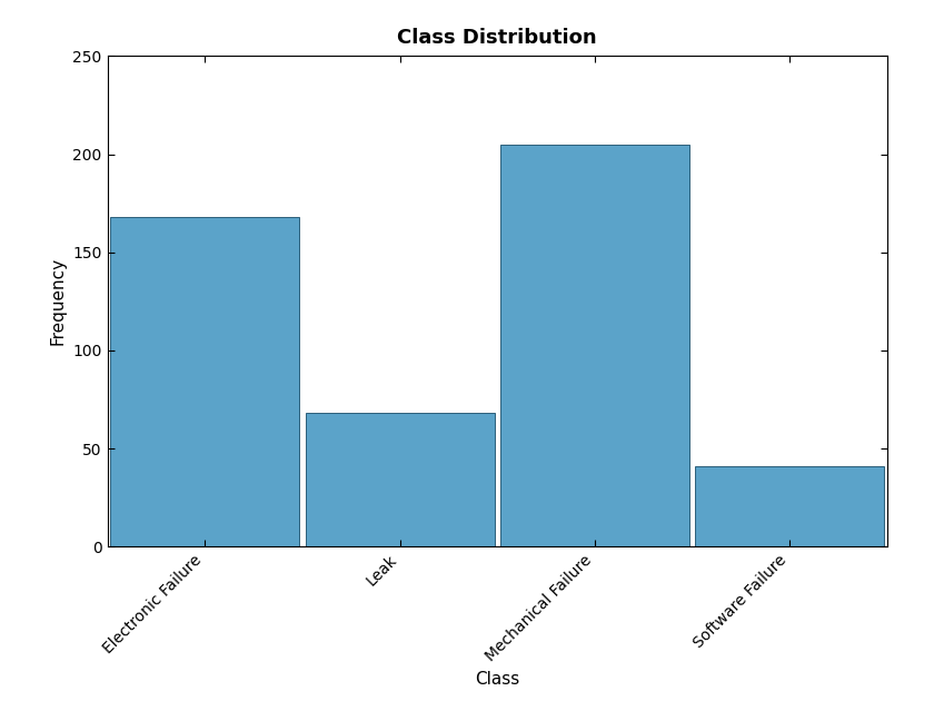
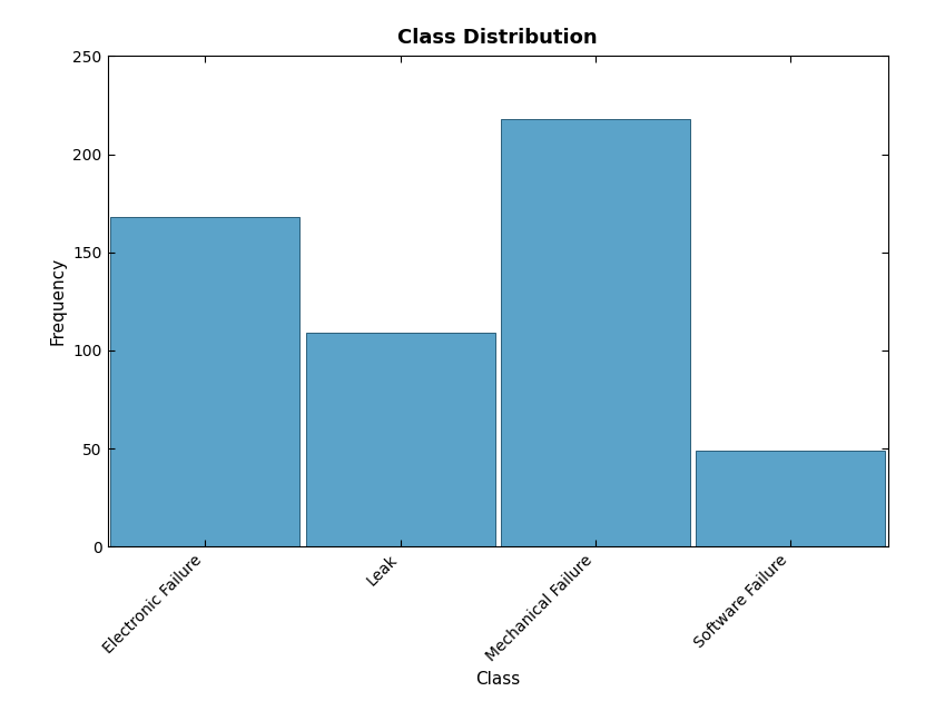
Leak: 68 -> 109
Mechanical Failure: 205 -> 218
Software Failure: 41 -> 49
